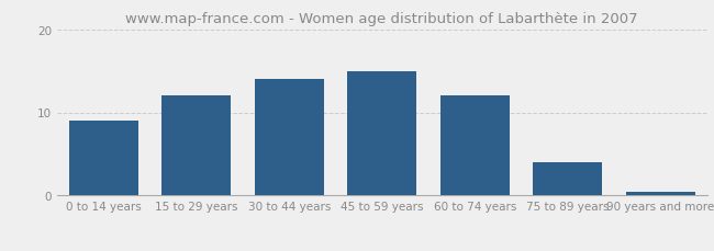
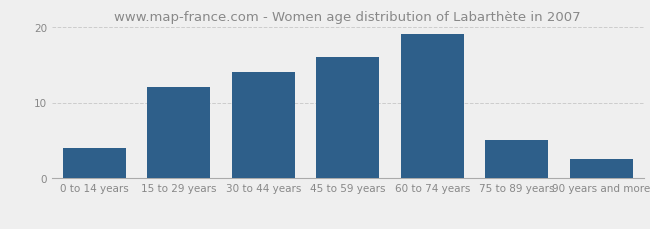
0 to 14 years: 9.0 -> 4.0
45 to 59 years: 15.0 -> 16.0
60 to 74 years: 12.0 -> 19.0
75 to 89 years: 4.0 -> 5.0
90 years and more: 0.5 -> 2.6
